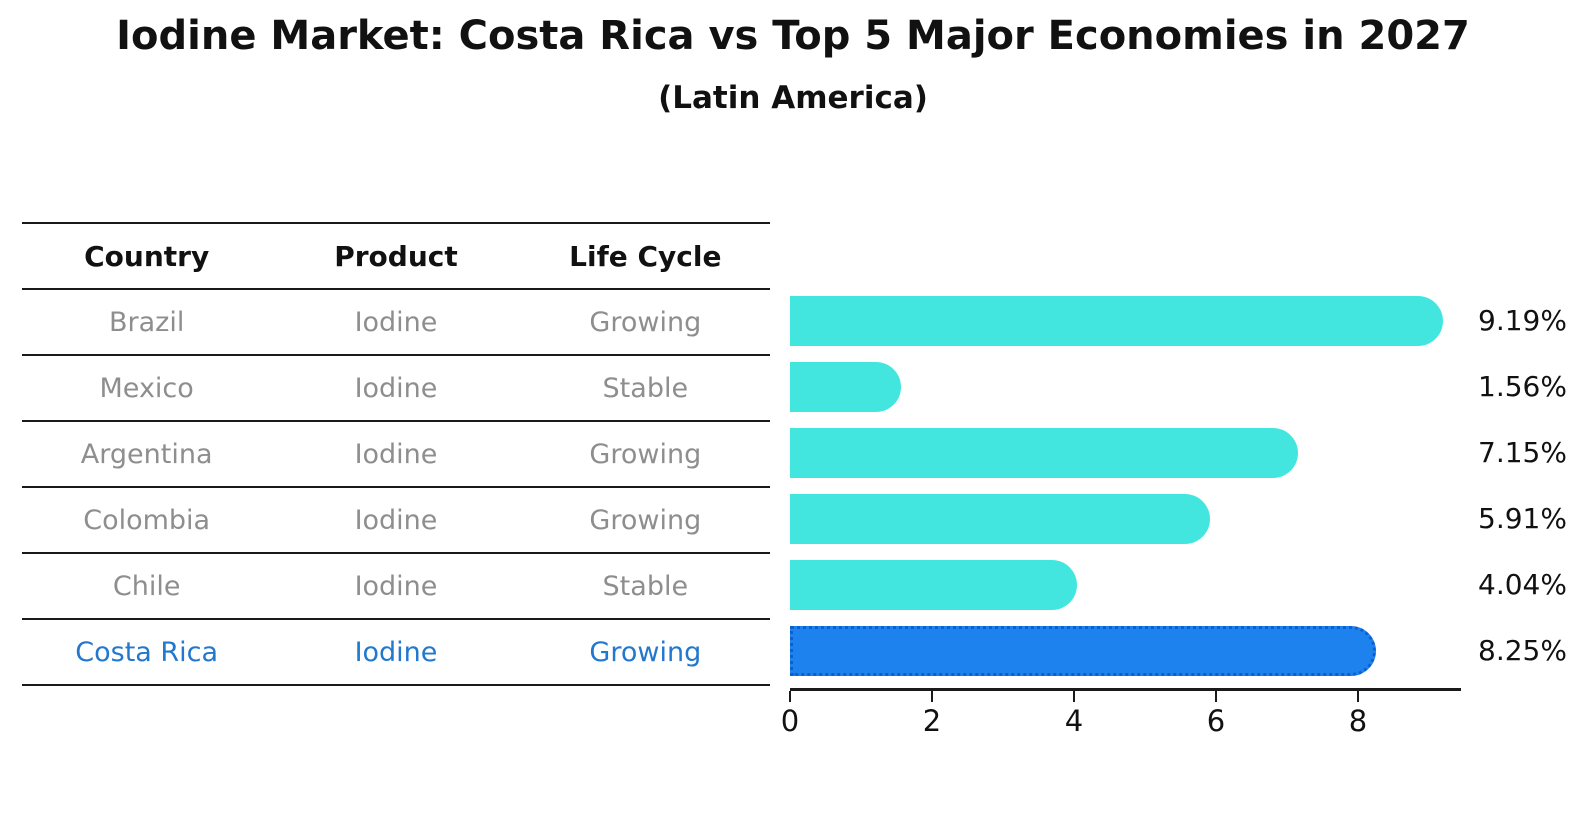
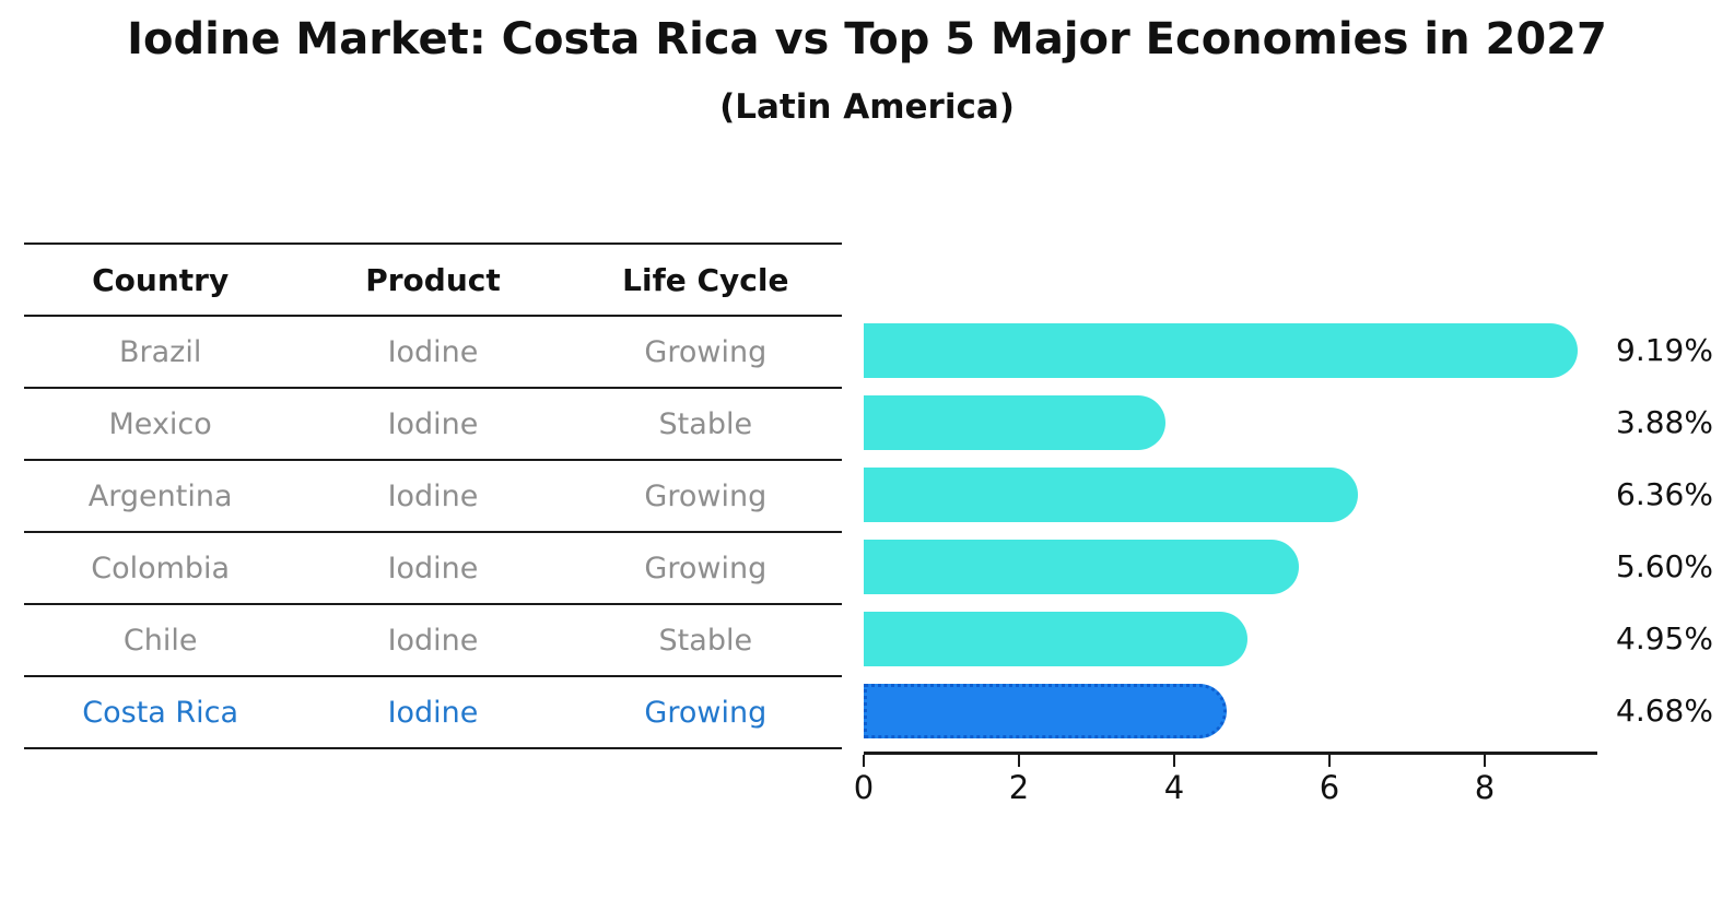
Mexico: 1.56% -> 3.88%
Argentina: 7.15% -> 6.36%
Colombia: 5.91% -> 5.60%
Chile: 4.04% -> 4.95%
Costa Rica: 8.25% -> 4.68%
